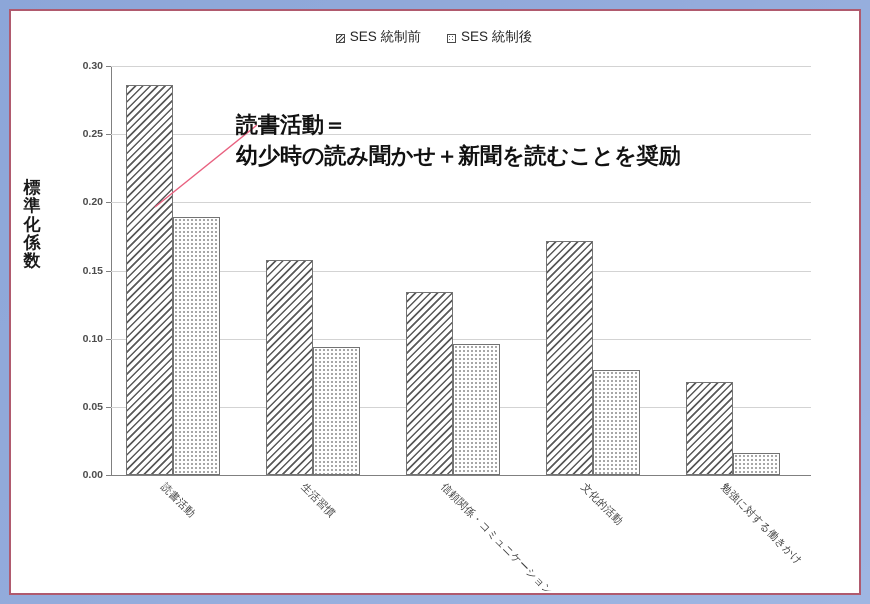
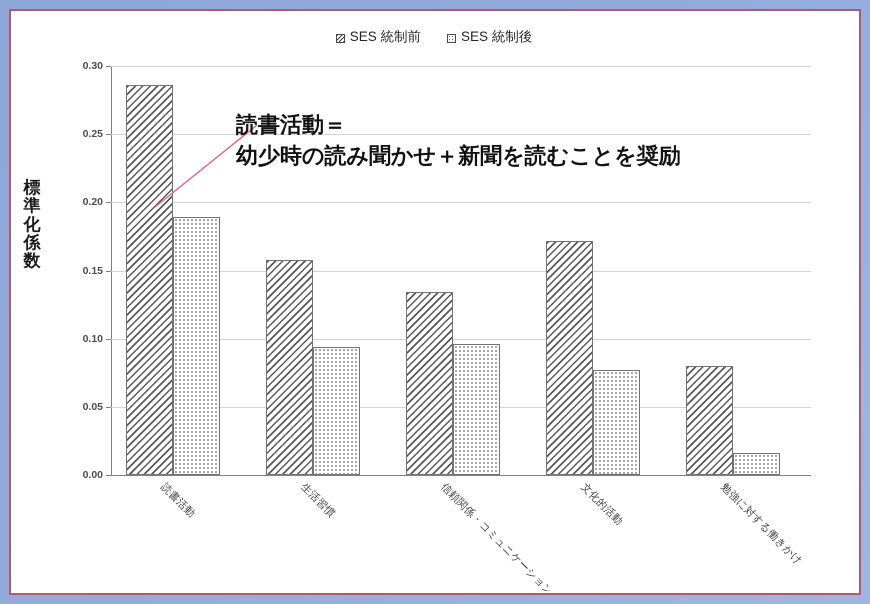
SES 統制前/勉強に対する働きかけ: 0.068 -> 0.080
